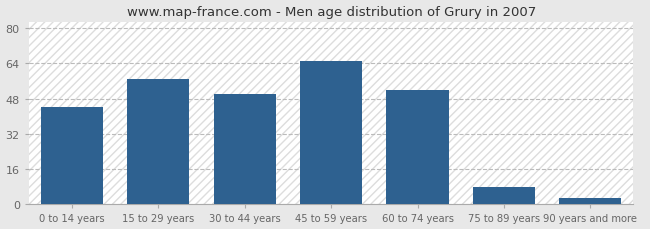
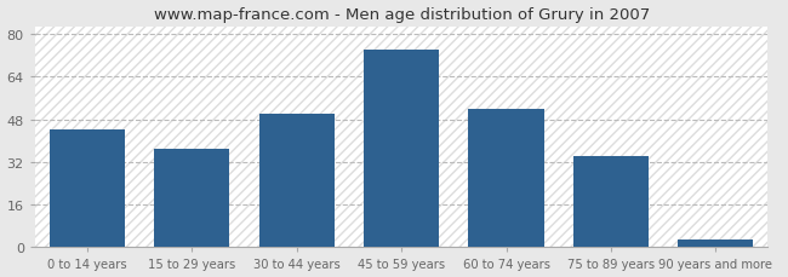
15 to 29 years: 57 -> 37
45 to 59 years: 65 -> 74
75 to 89 years: 8 -> 34
